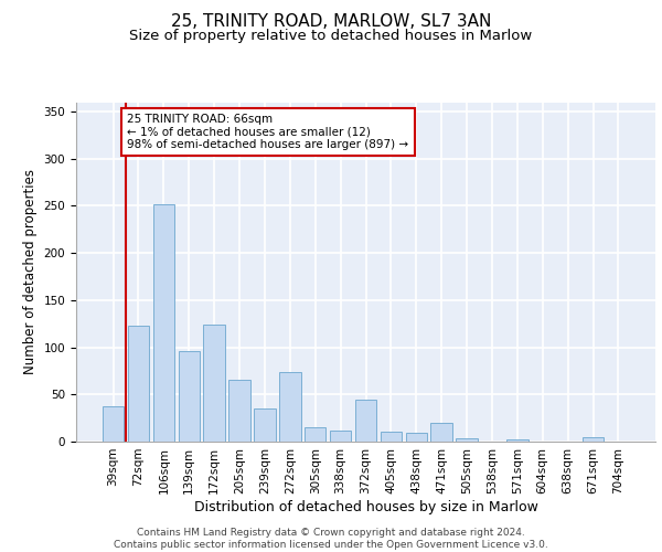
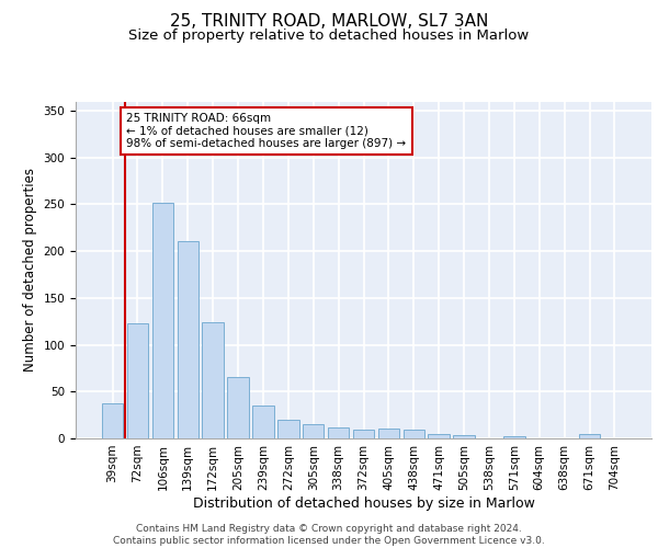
139sqm: 96 -> 211
272sqm: 74 -> 20
372sqm: 44 -> 9
471sqm: 20 -> 5
